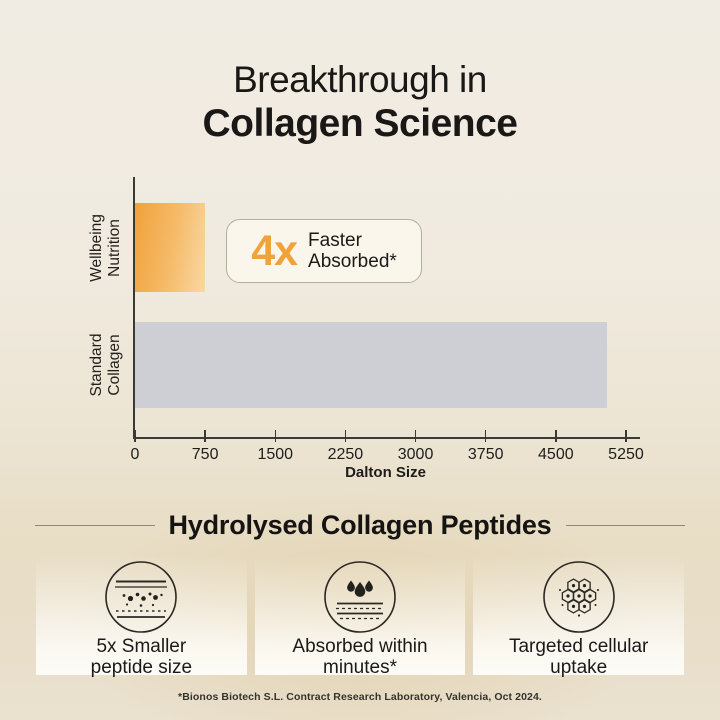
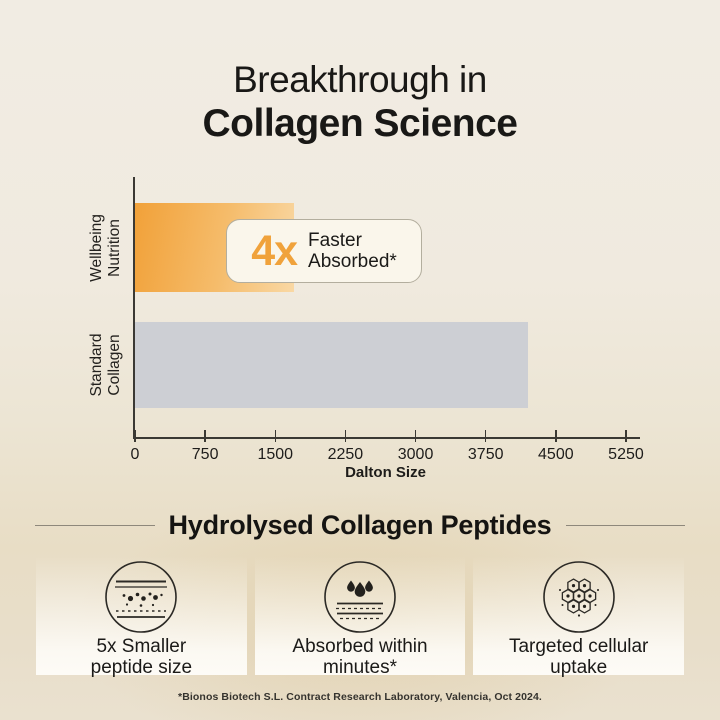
Wellbeing Nutrition: 800 -> 1700
Standard Collagen: 5000 -> 4200
